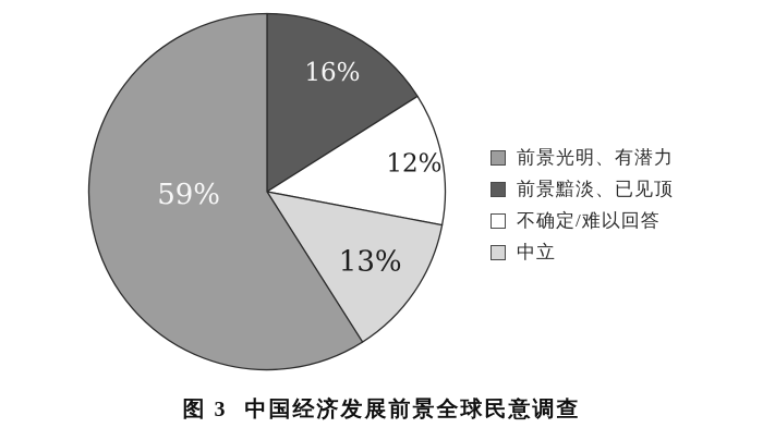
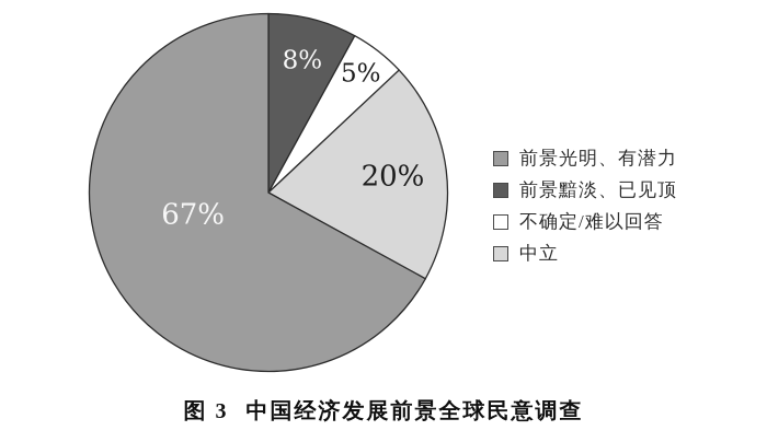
前景光明、有潜力: 59% -> 67%
前景黯淡、已见顶: 16% -> 8%
不确定/难以回答: 12% -> 5%
中立: 13% -> 20%
